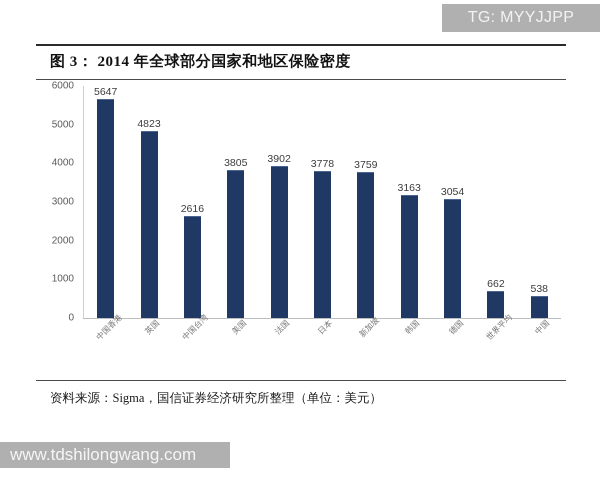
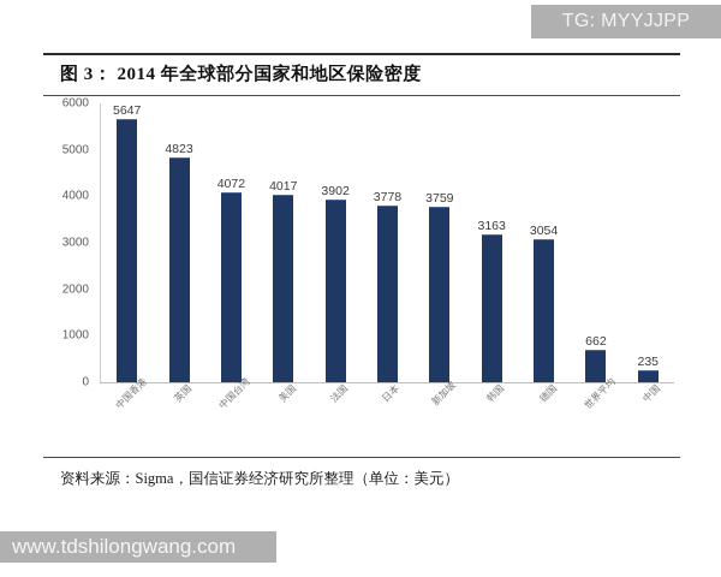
中国台湾: 2616 -> 4072
美国: 3805 -> 4017
中国: 538 -> 235
